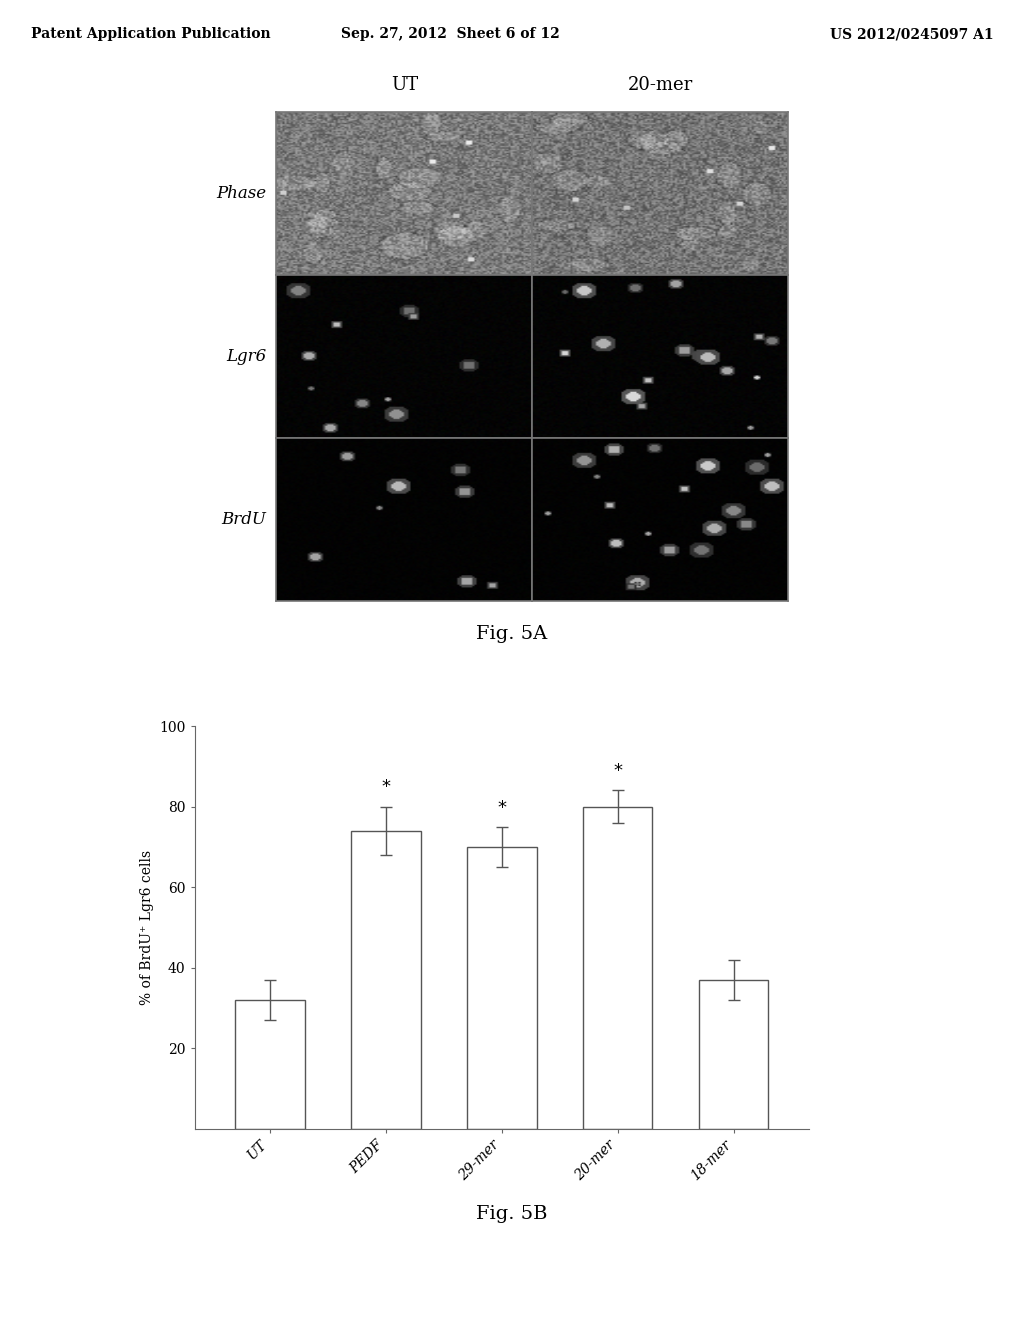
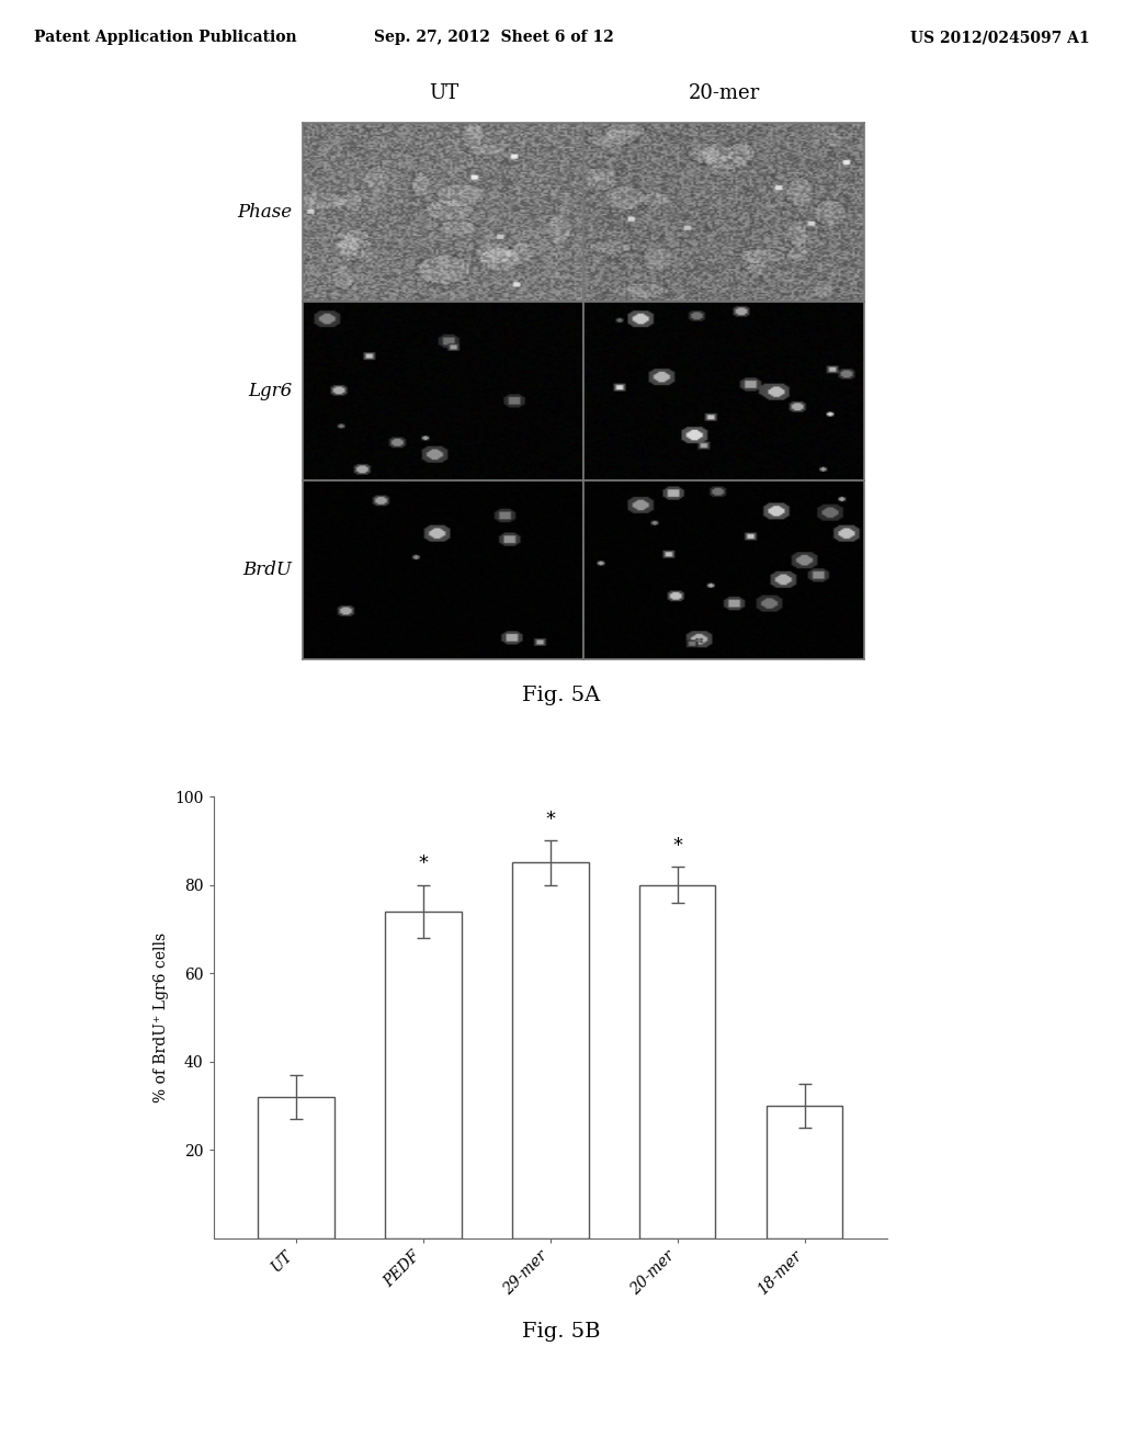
29-mer: 70 -> 85
18-mer: 37 -> 30
